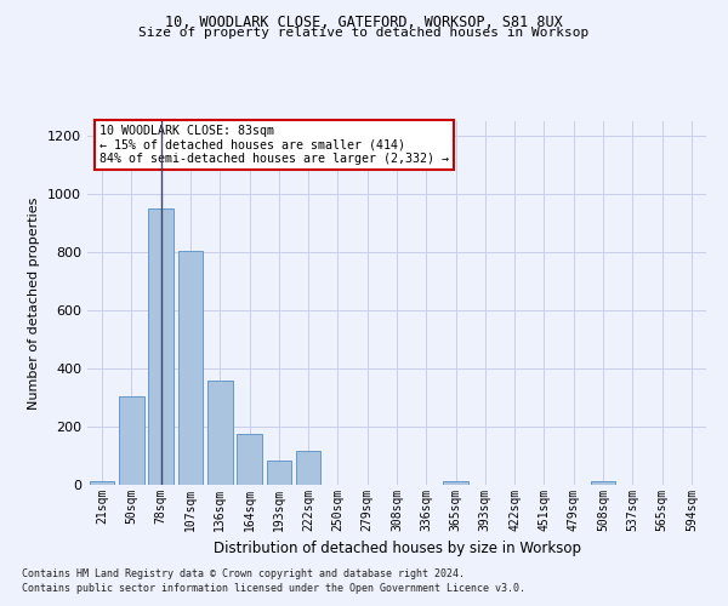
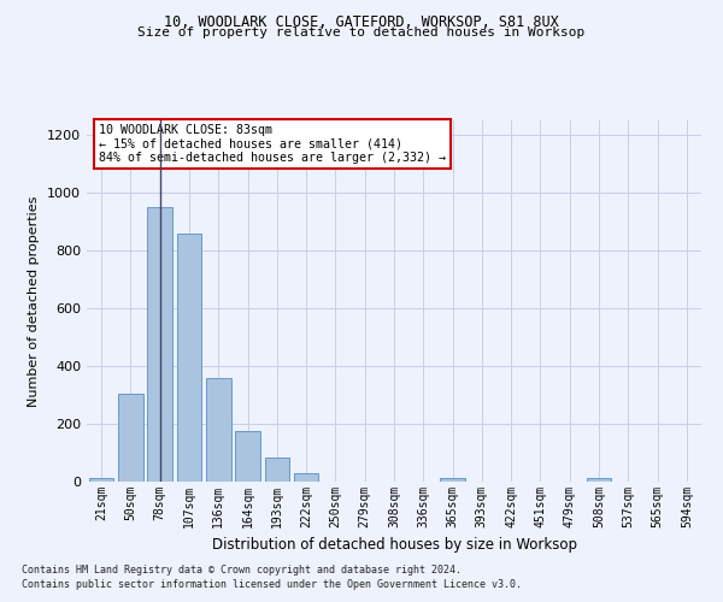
107sqm: 805 -> 860
222sqm: 115 -> 30
